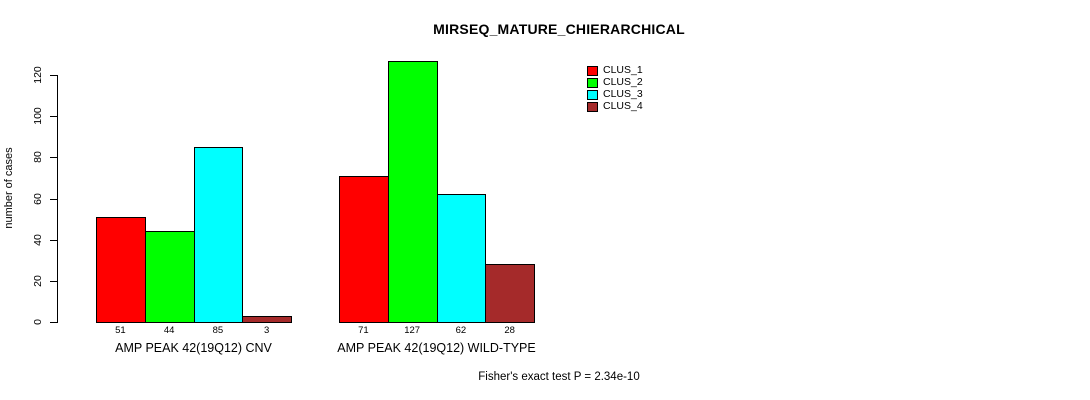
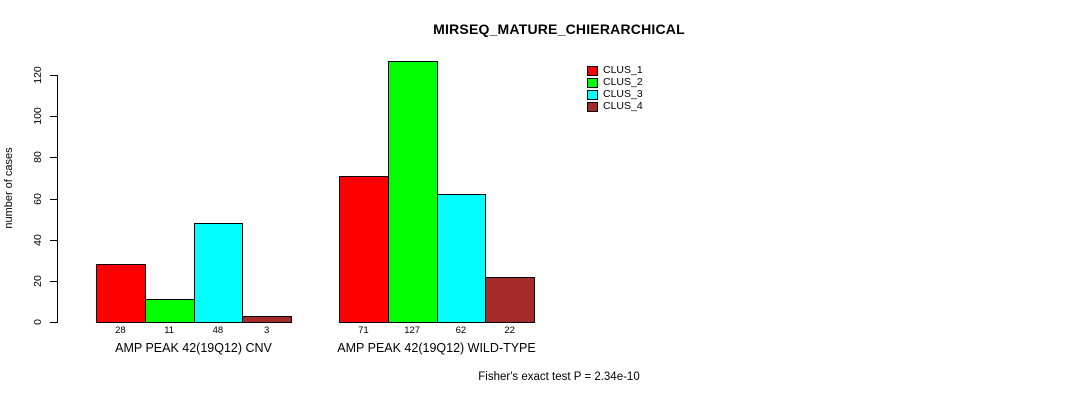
CLUS_1/AMP PEAK 42(19Q12) CNV: 51 -> 28
CLUS_2/AMP PEAK 42(19Q12) CNV: 44 -> 11
CLUS_3/AMP PEAK 42(19Q12) CNV: 85 -> 48
CLUS_4/AMP PEAK 42(19Q12) WILD-TYPE: 28 -> 22
